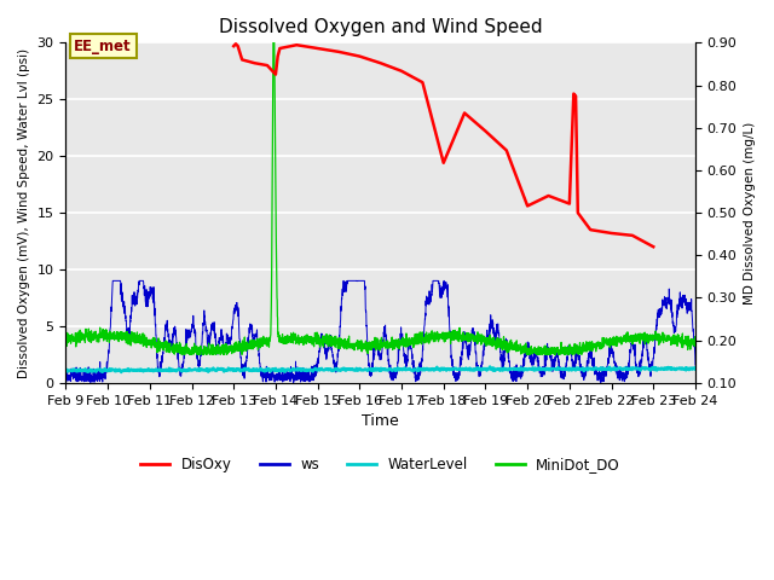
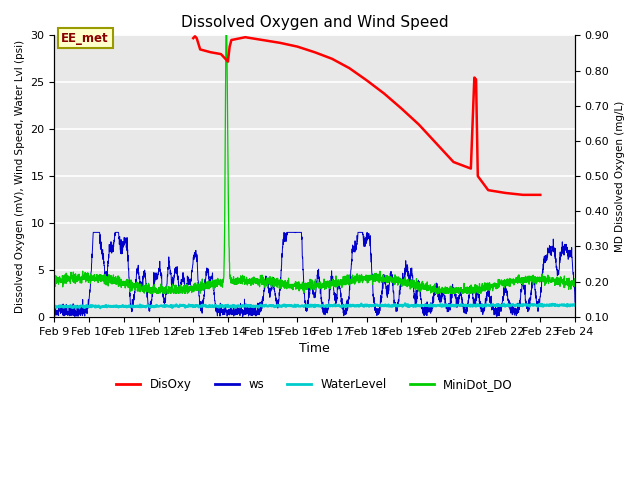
DisOxy/Feb 18: 19.4 -> 25.2
DisOxy/Feb 20: 15.6 -> 18.5
DisOxy/Feb 23: 12.0 -> 13.0
